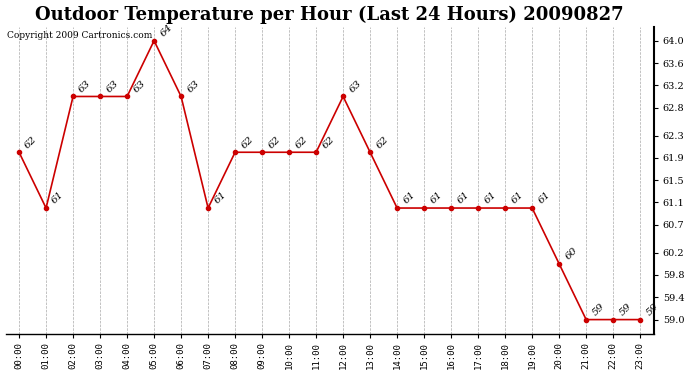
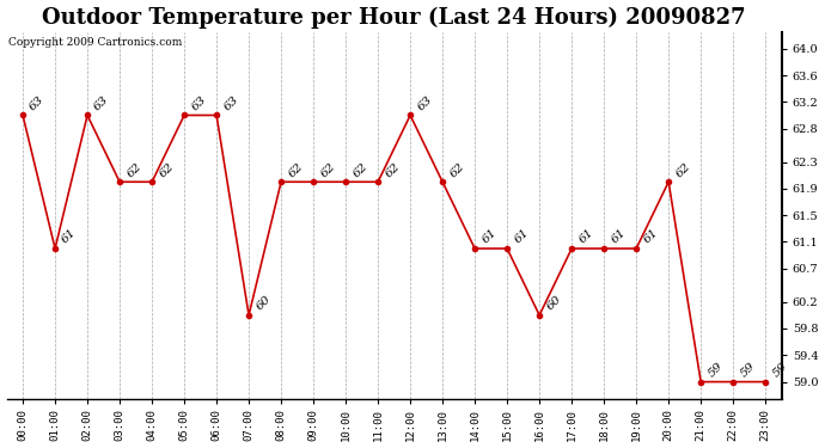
00:00: 62 -> 63
03:00: 63 -> 62
04:00: 63 -> 62
05:00: 64 -> 63
07:00: 61 -> 60
16:00: 61 -> 60
20:00: 60 -> 62
